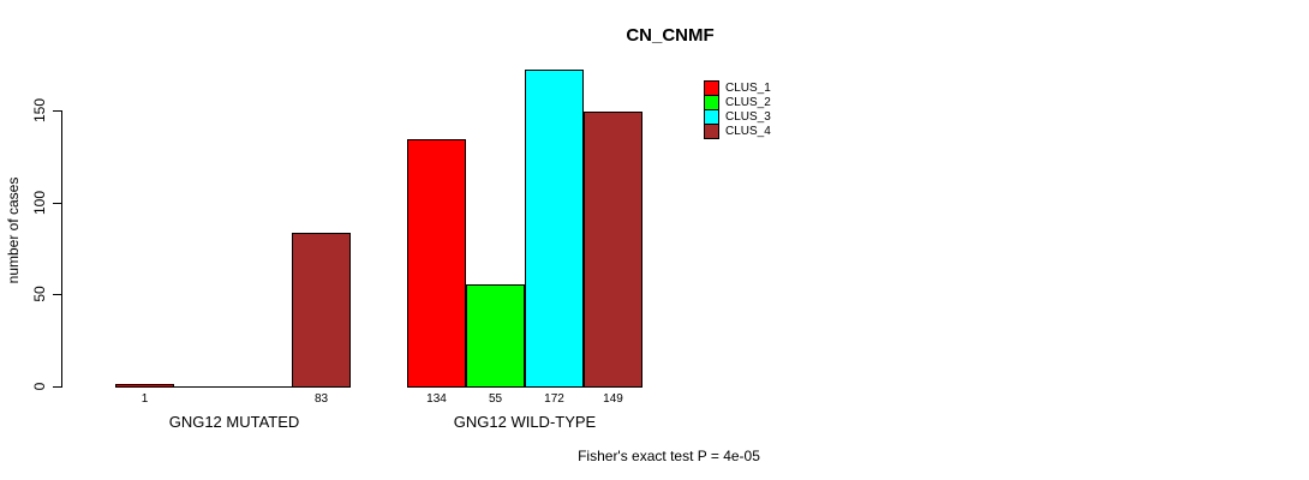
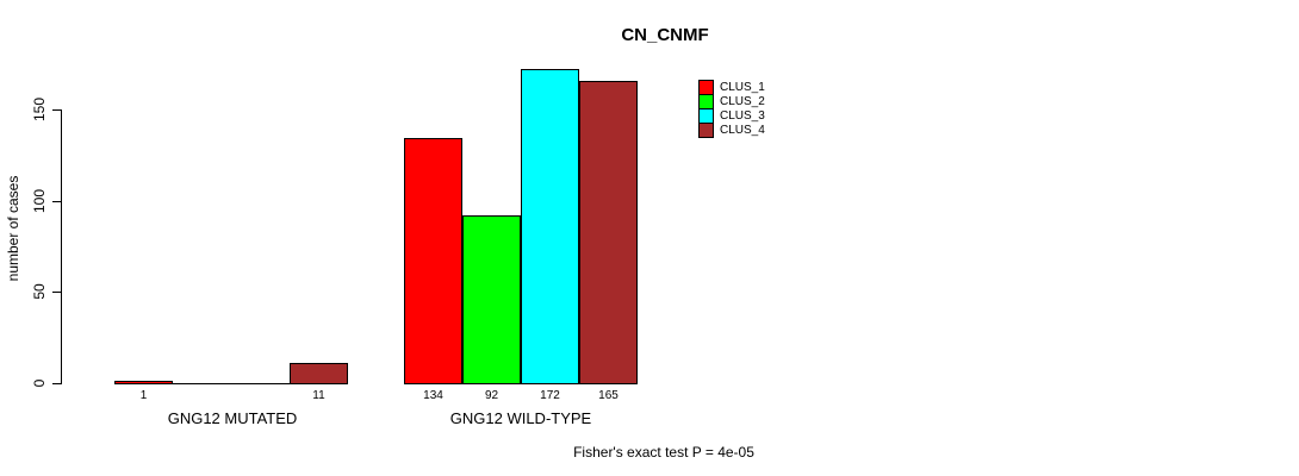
CLUS_4/GNG12 MUTATED: 83 -> 11
CLUS_2/GNG12 WILD-TYPE: 55 -> 92
CLUS_4/GNG12 WILD-TYPE: 149 -> 165
